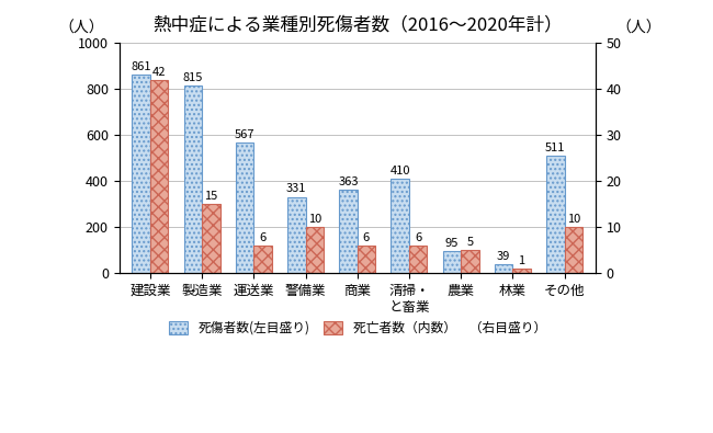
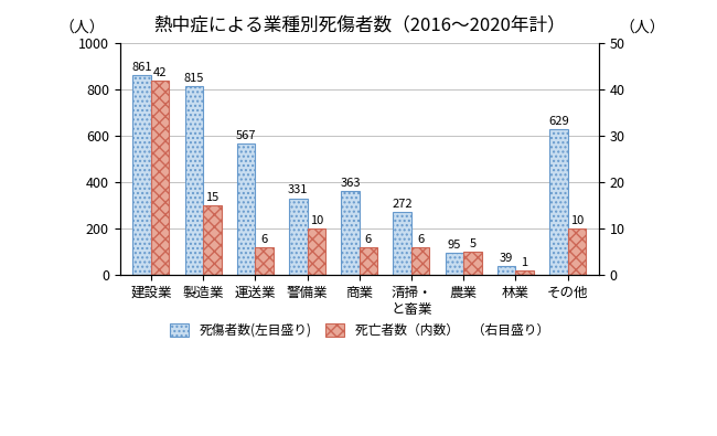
死傷者数(左目盛り)/清掃・ と畜業: 410 -> 272
死傷者数(左目盛り)/その他: 511 -> 629
